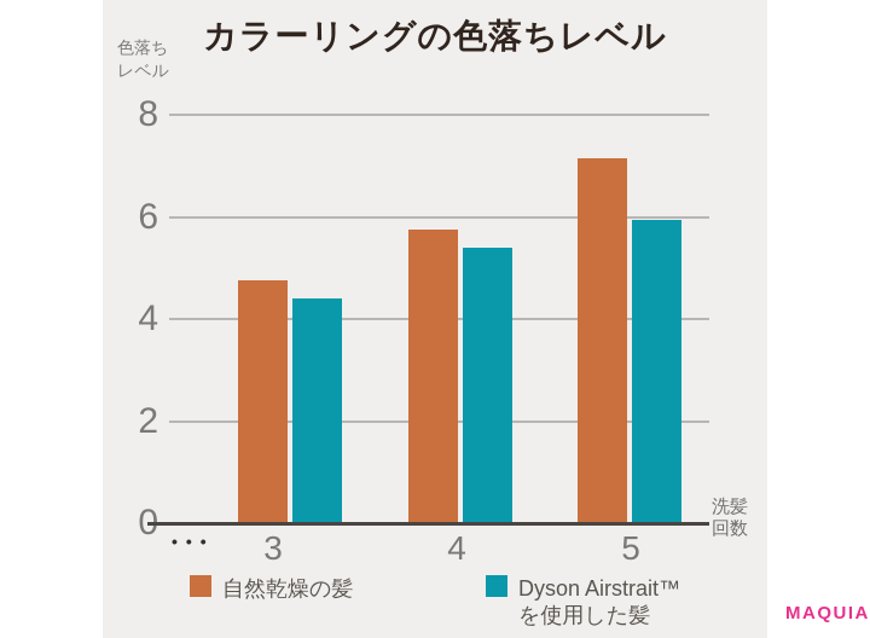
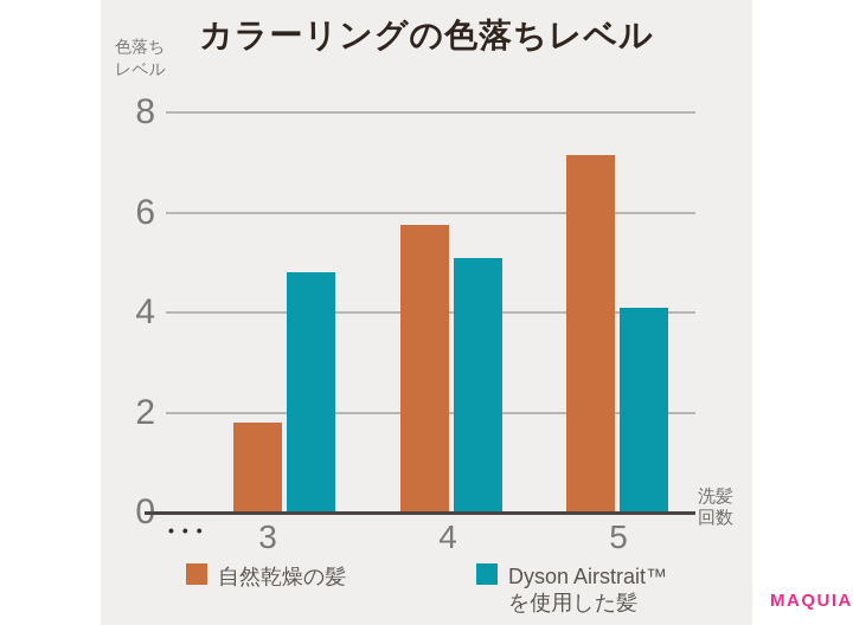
自然乾燥の髪/3: 4.8 -> 1.8
Dyson Airstrait™ を使用した髪/3: 4.4 -> 4.8
Dyson Airstrait™ を使用した髪/4: 5.4 -> 5.1
Dyson Airstrait™ を使用した髪/5: 6.0 -> 4.1
